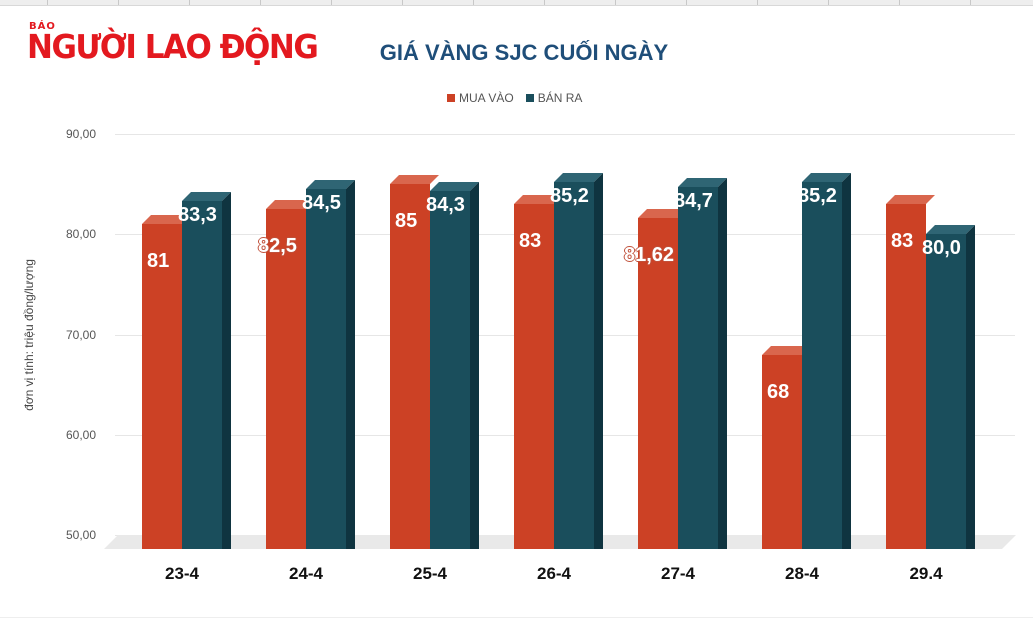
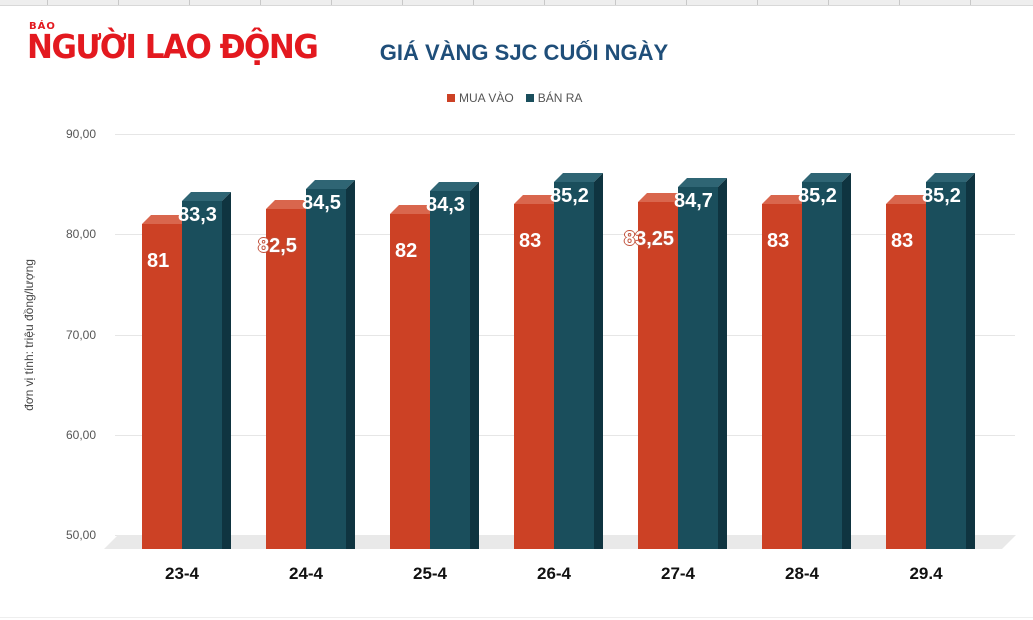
MUA VÀO/25-4: 85 -> 82
MUA VÀO/27-4: 81,62 -> 83,25
MUA VÀO/28-4: 68 -> 83
BÁN RA/29.4: 80,0 -> 85,2
